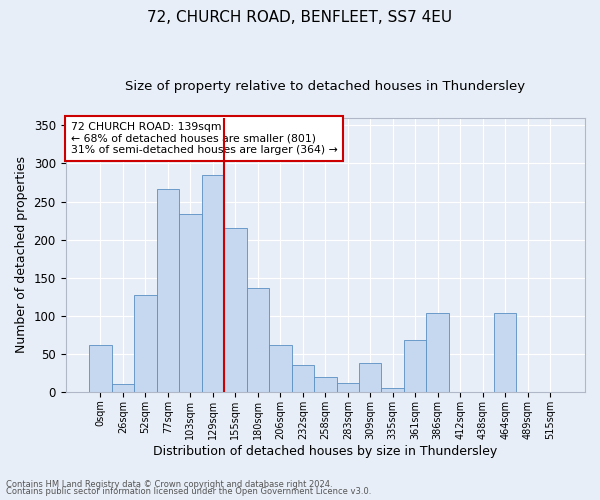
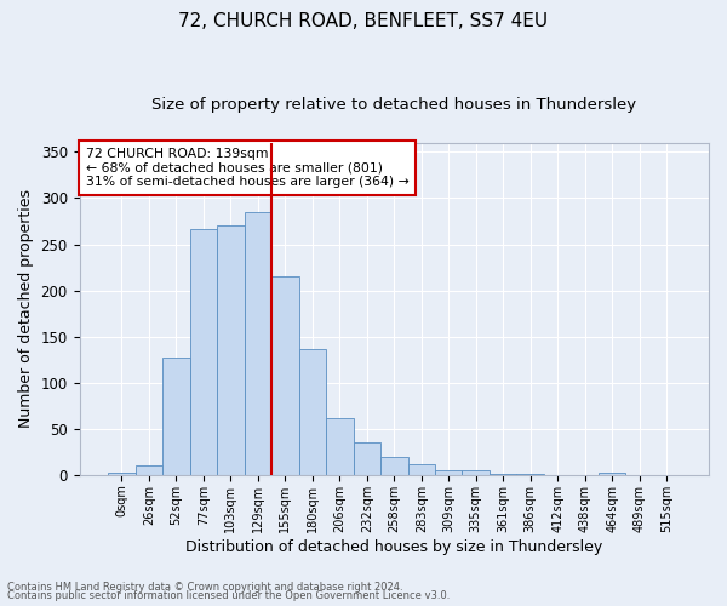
0sqm: 62 -> 2
103sqm: 234 -> 270
309sqm: 38 -> 5
361sqm: 68 -> 1
386sqm: 104 -> 1
464sqm: 104 -> 2
